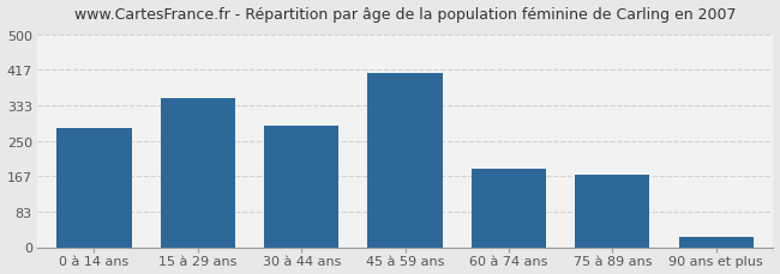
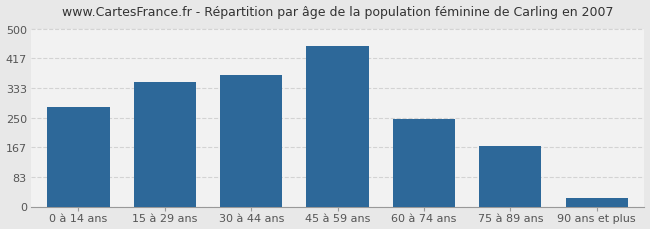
30 à 44 ans: 285 -> 370
45 à 59 ans: 410 -> 450
60 à 74 ans: 185 -> 245
